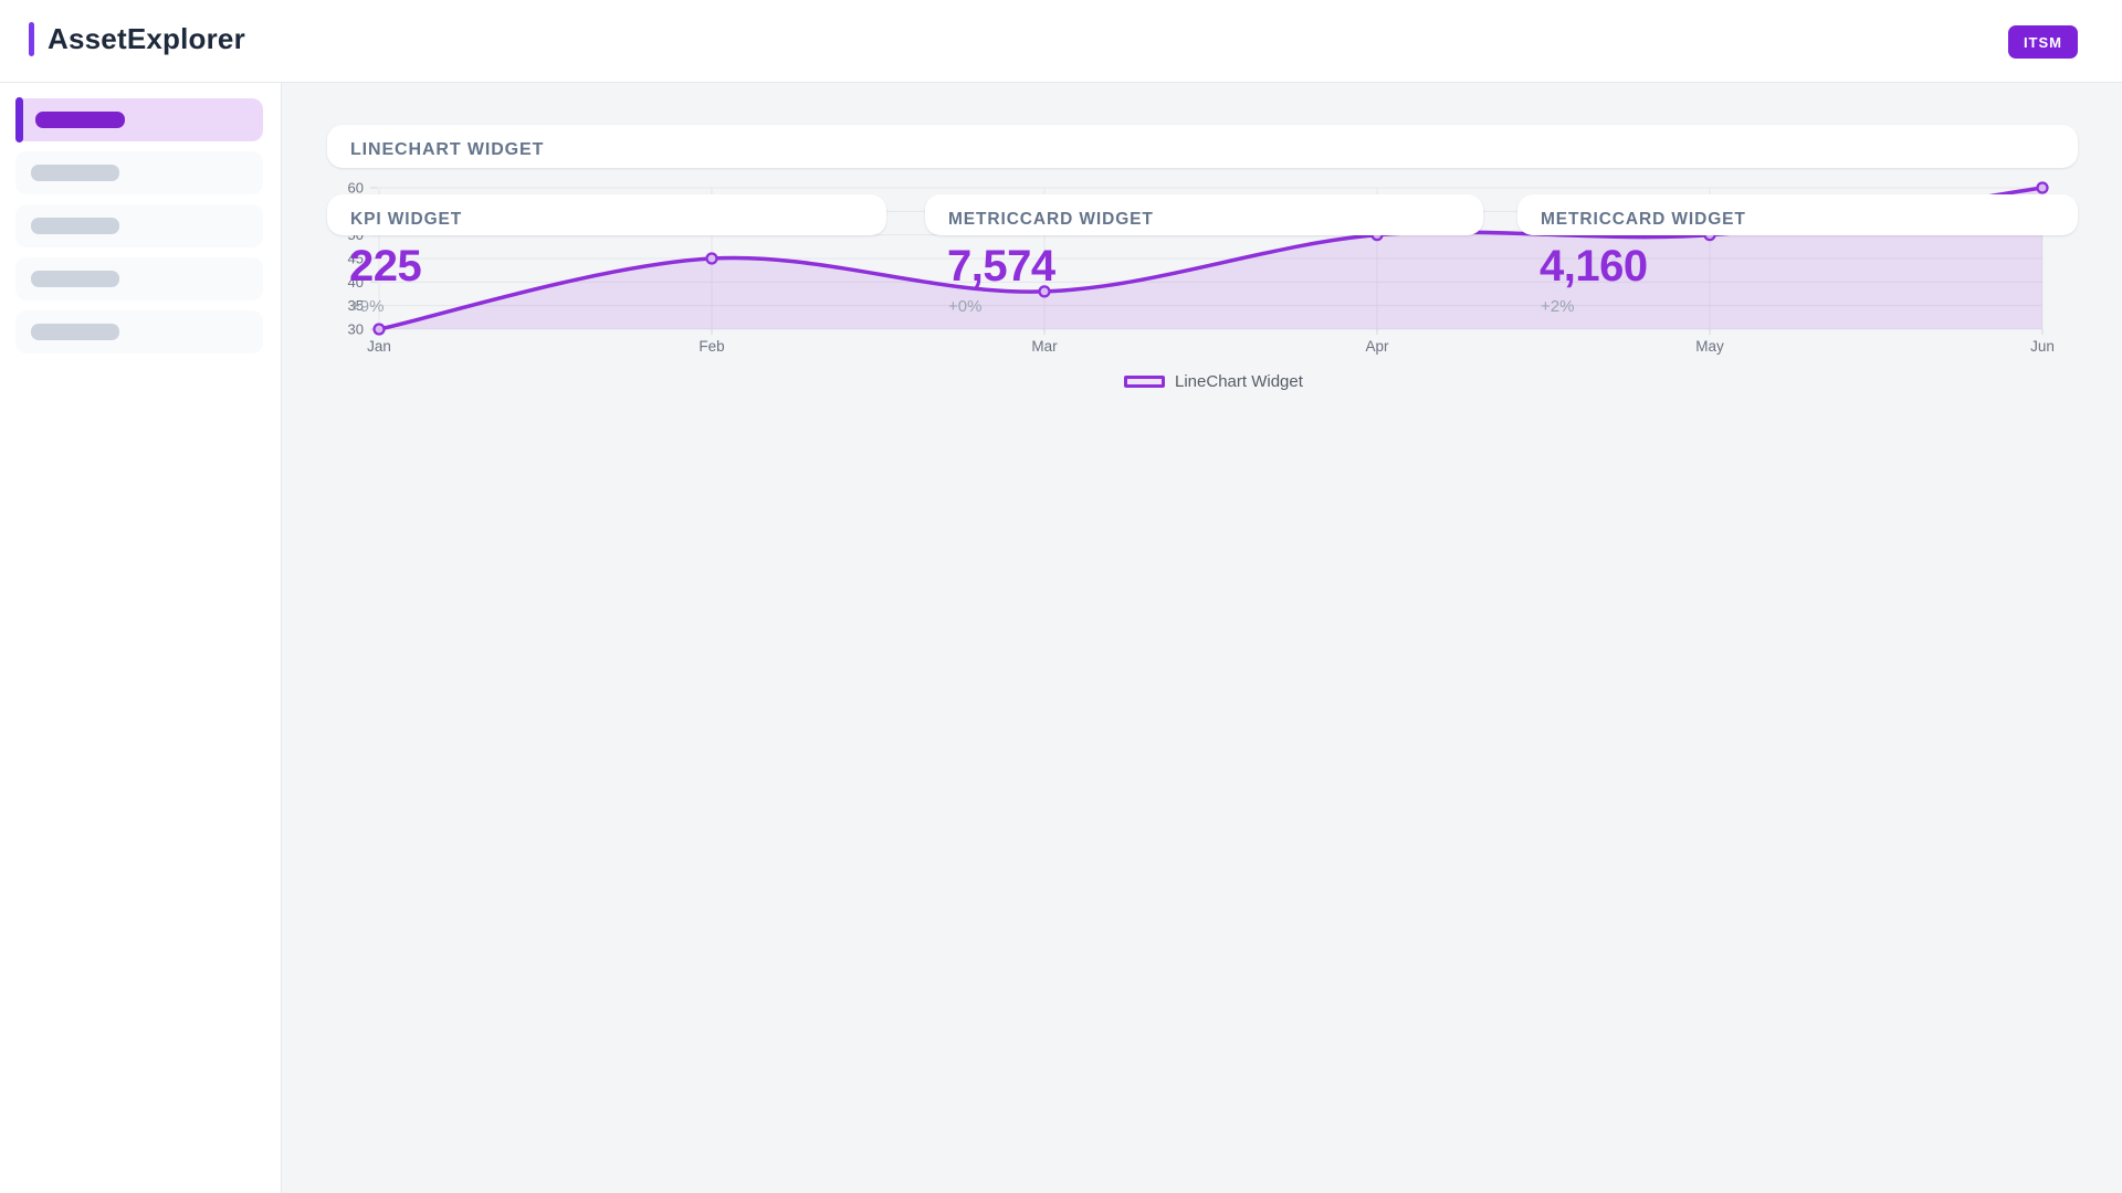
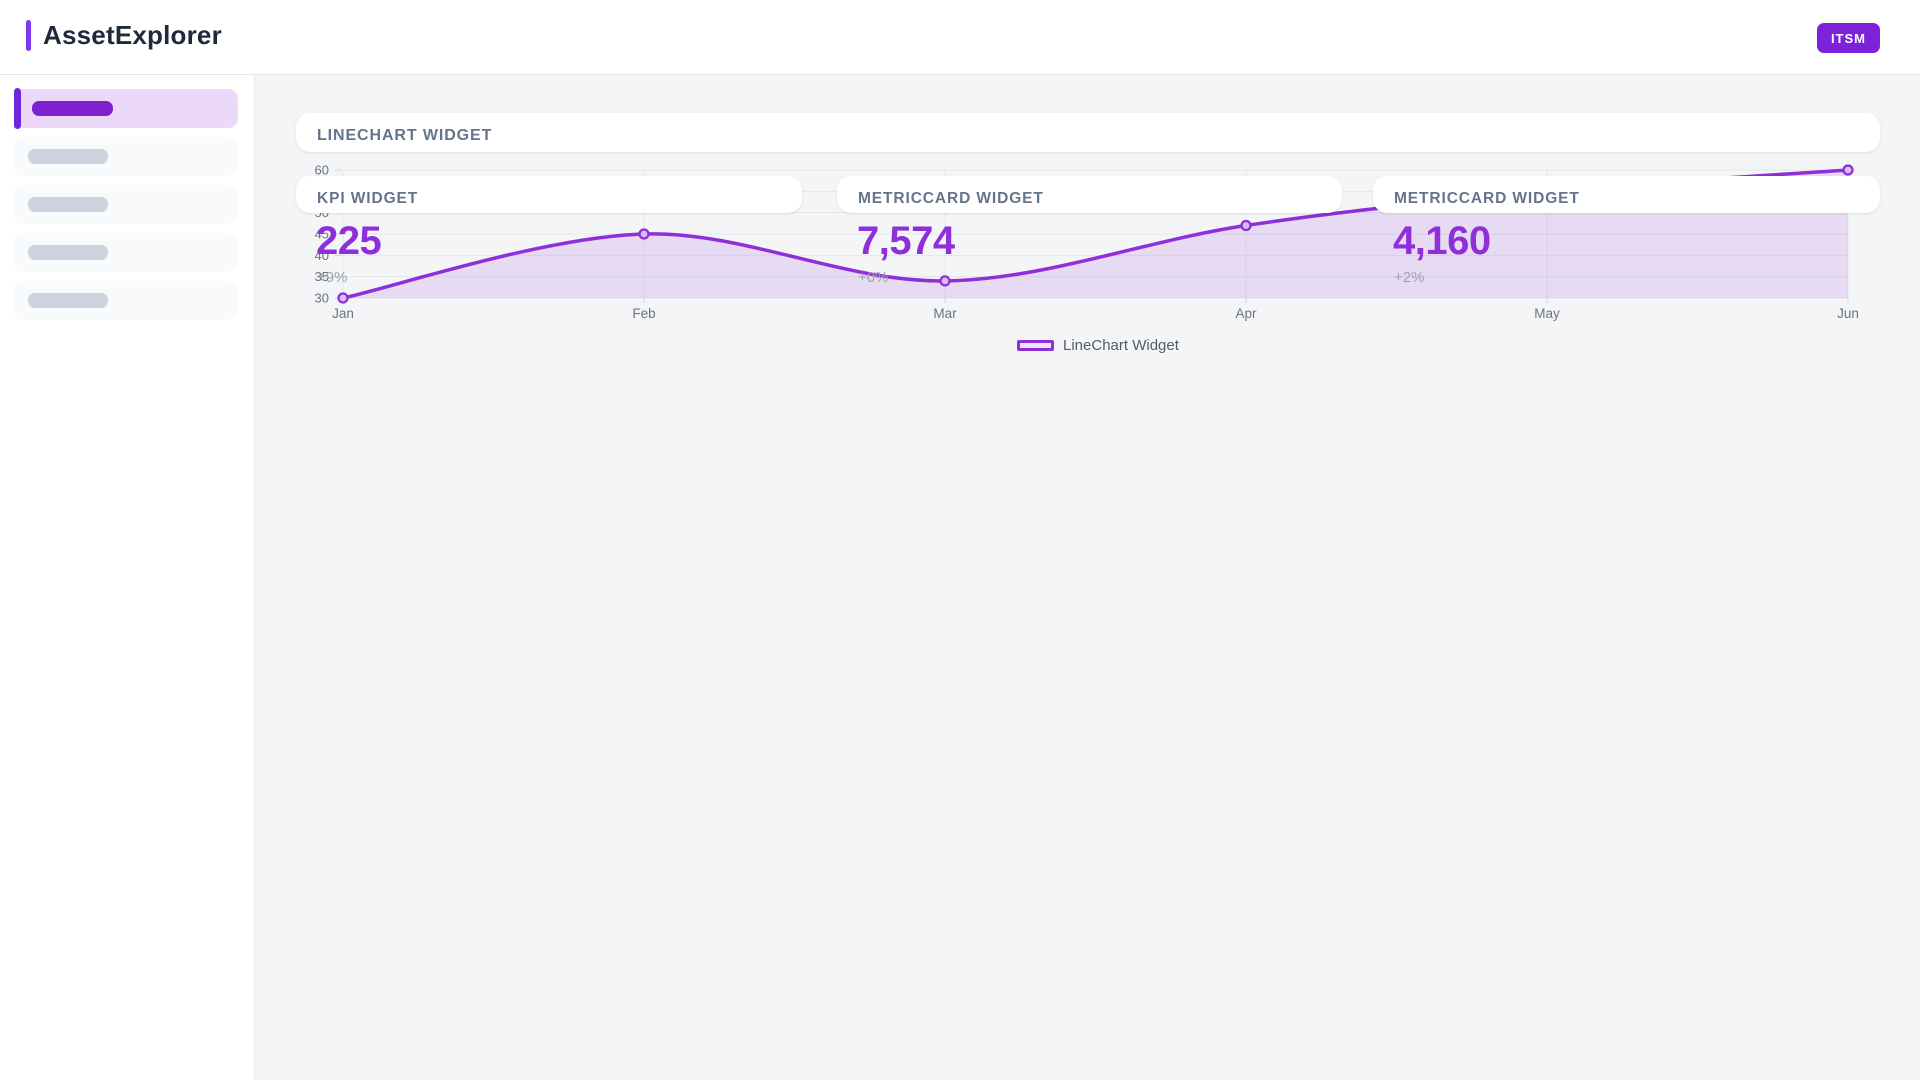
Mar: 38 -> 34
Apr: 50 -> 47
May: 50 -> 55
